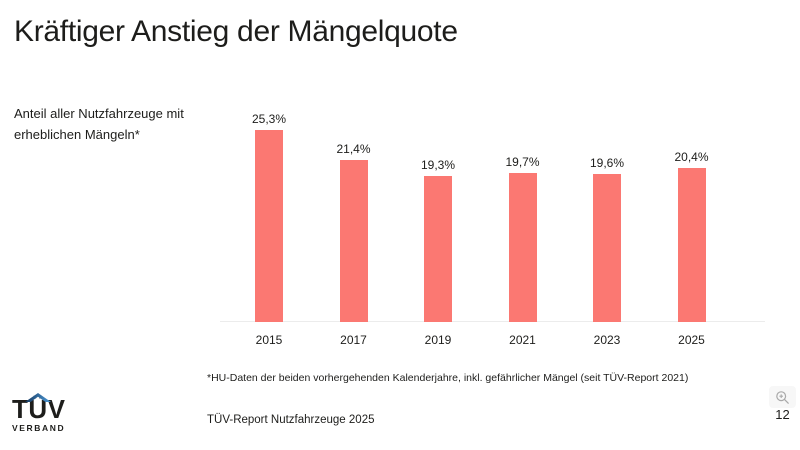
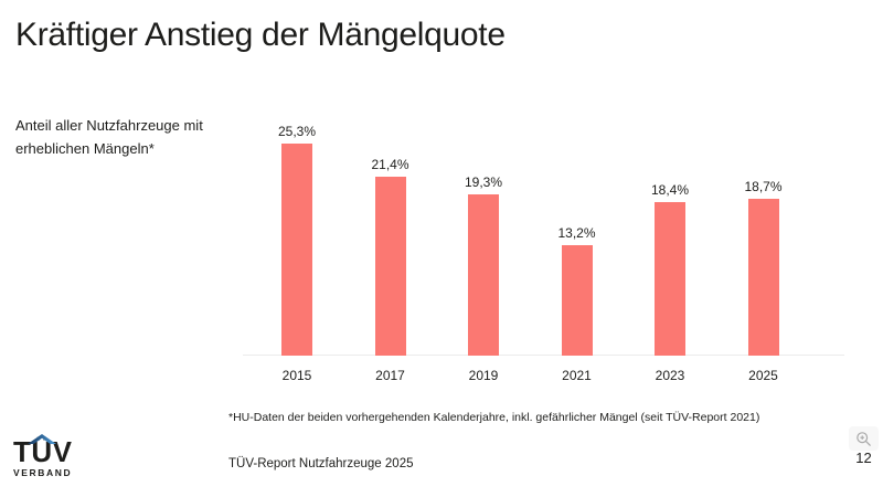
2021: 19,7% -> 13,2%
2023: 19,6% -> 18,4%
2025: 20,4% -> 18,7%
